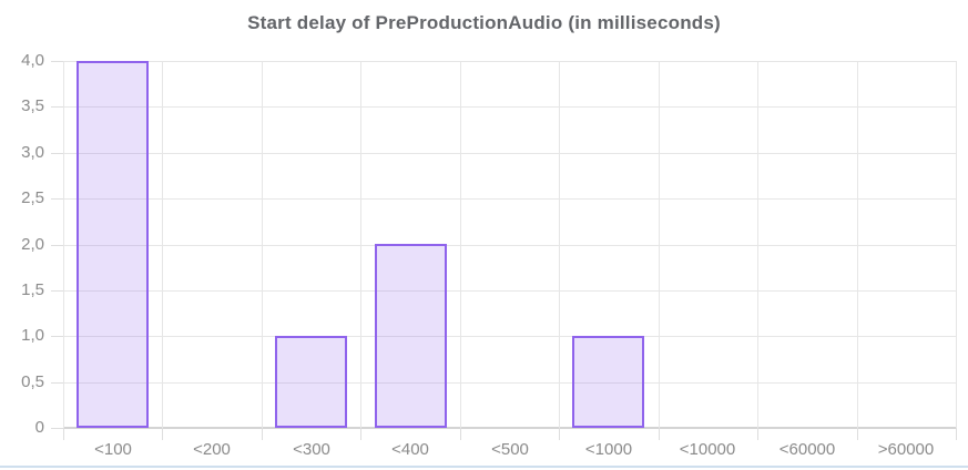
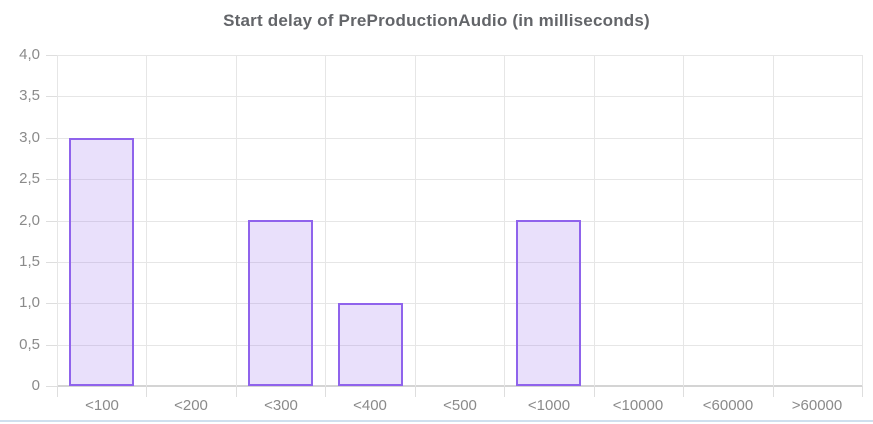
<100: 4 -> 3
<300: 1 -> 2
<400: 2 -> 1
<1000: 1 -> 2
